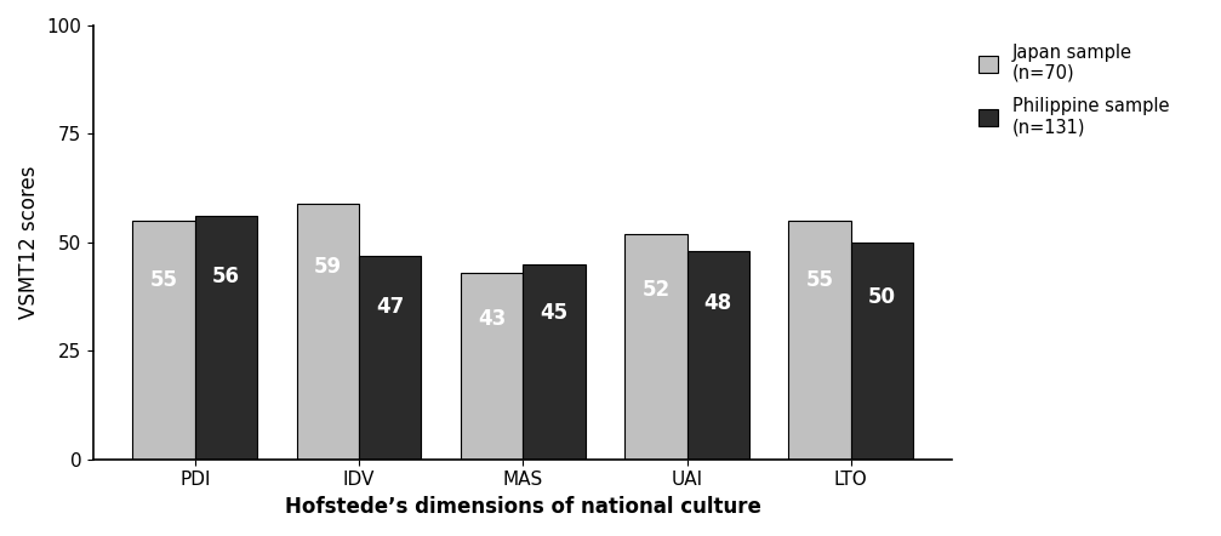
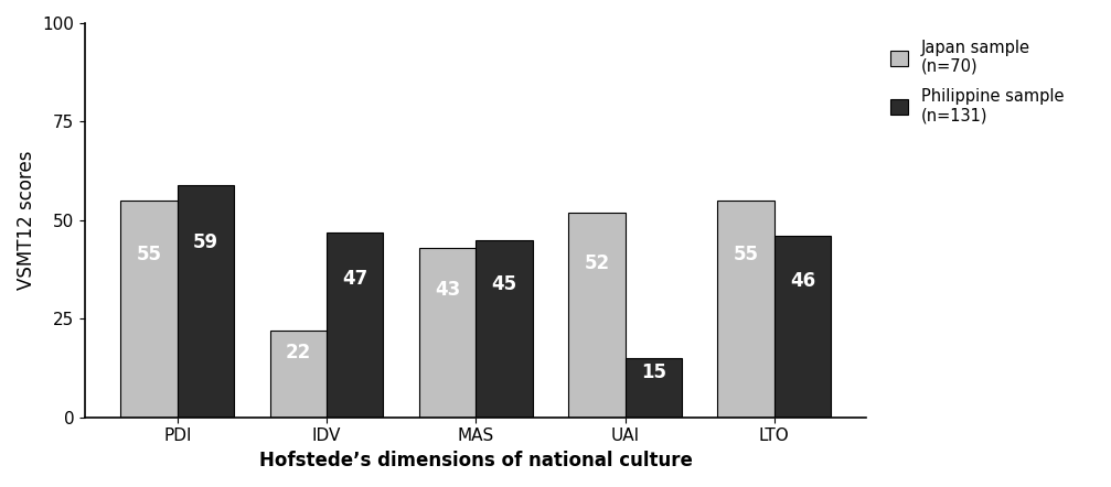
Philippine sample (n=131)/PDI: 56 -> 59
Japan sample (n=70)/IDV: 59 -> 22
Philippine sample (n=131)/UAI: 48 -> 15
Philippine sample (n=131)/LTO: 50 -> 46
